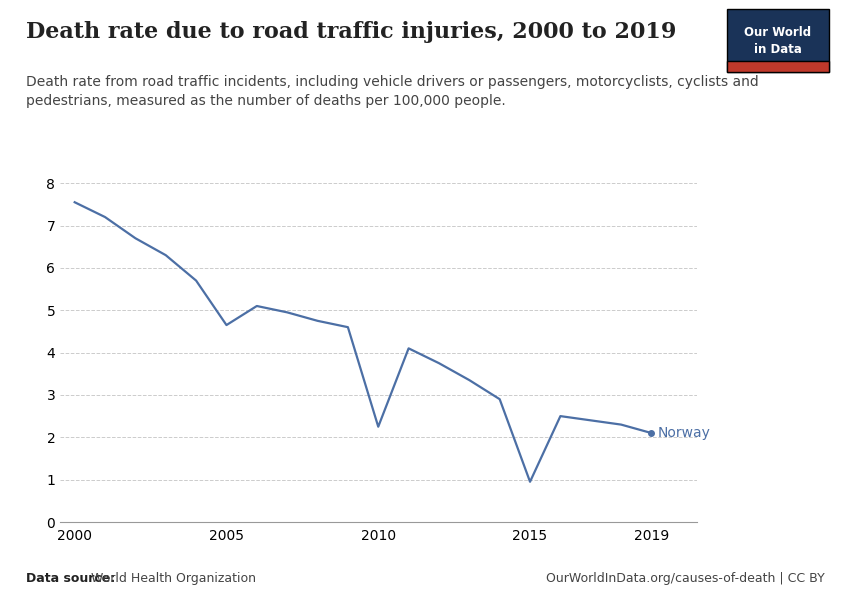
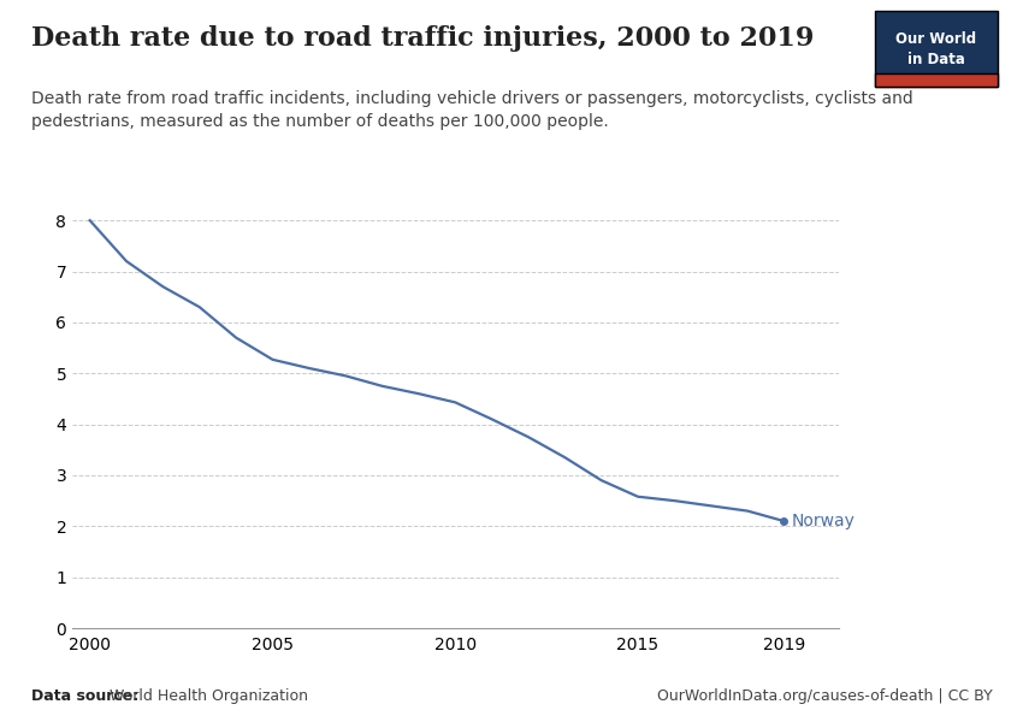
2000: 7.55 -> 8.00
2005: 4.65 -> 5.27
2010: 2.25 -> 4.43
2015: 0.95 -> 2.58
